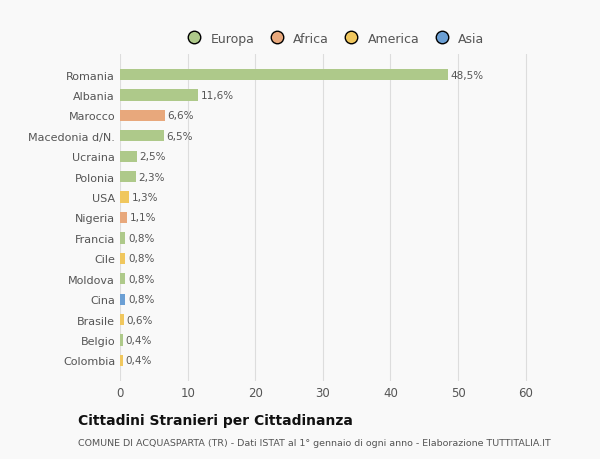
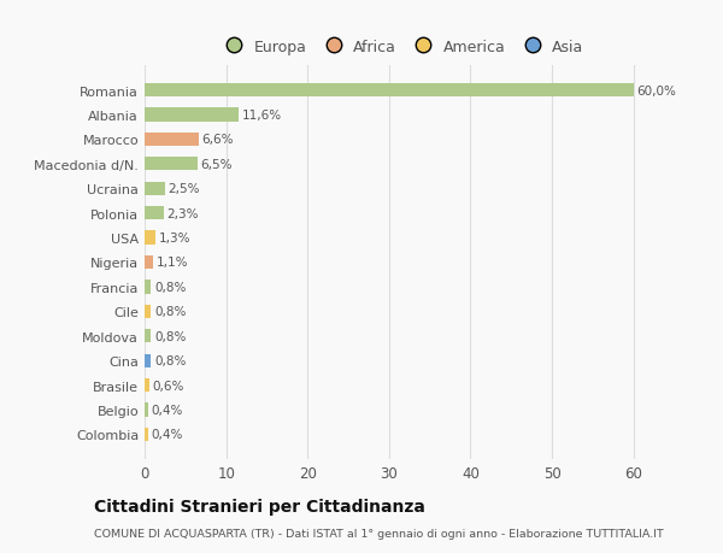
Romania: 48,5% -> 60,0%
